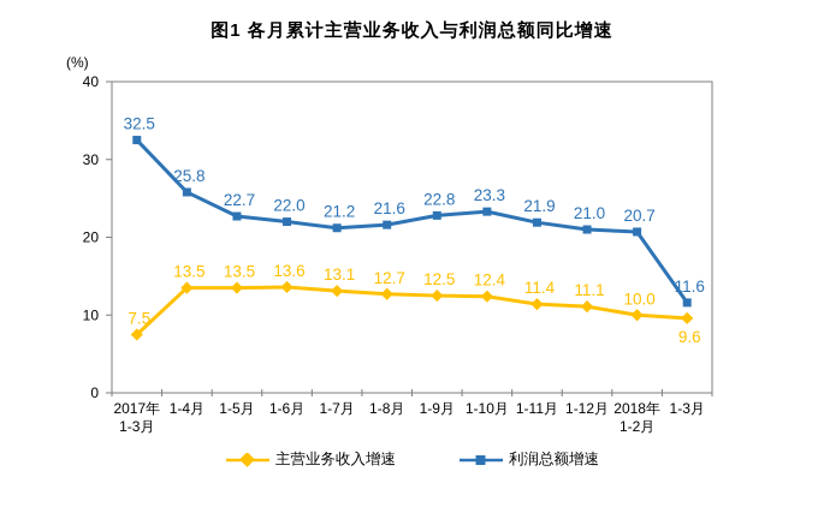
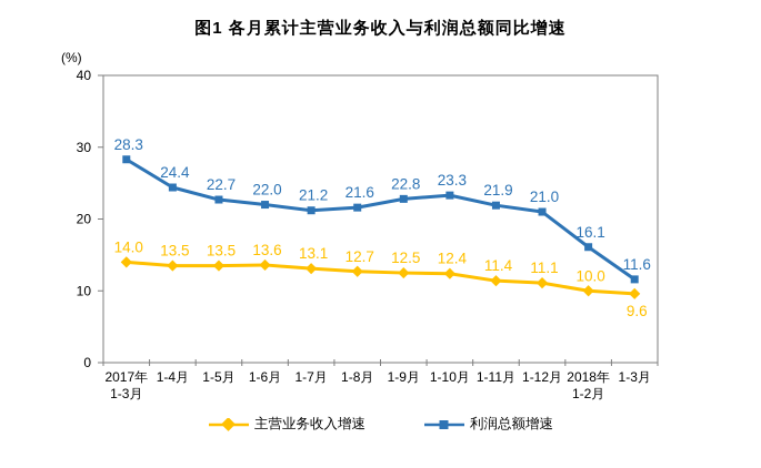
主营业务收入增速/2017年 1-3月: 7.5 -> 14.0
利润总额增速/2017年 1-3月: 32.5 -> 28.3
利润总额增速/1-4月: 25.8 -> 24.4
利润总额增速/2018年 1-2月: 20.7 -> 16.1
